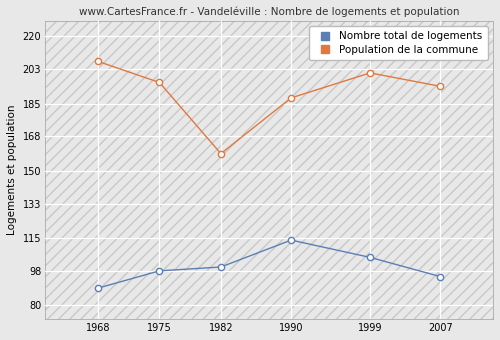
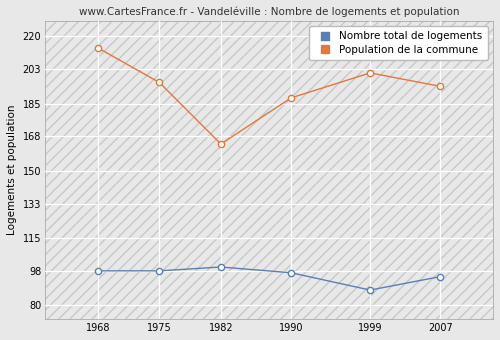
Nombre total de logements/1968: 89 -> 98
Population de la commune/1968: 207 -> 214
Population de la commune/1982: 159 -> 164
Nombre total de logements/1990: 114 -> 97
Nombre total de logements/1999: 105 -> 88
